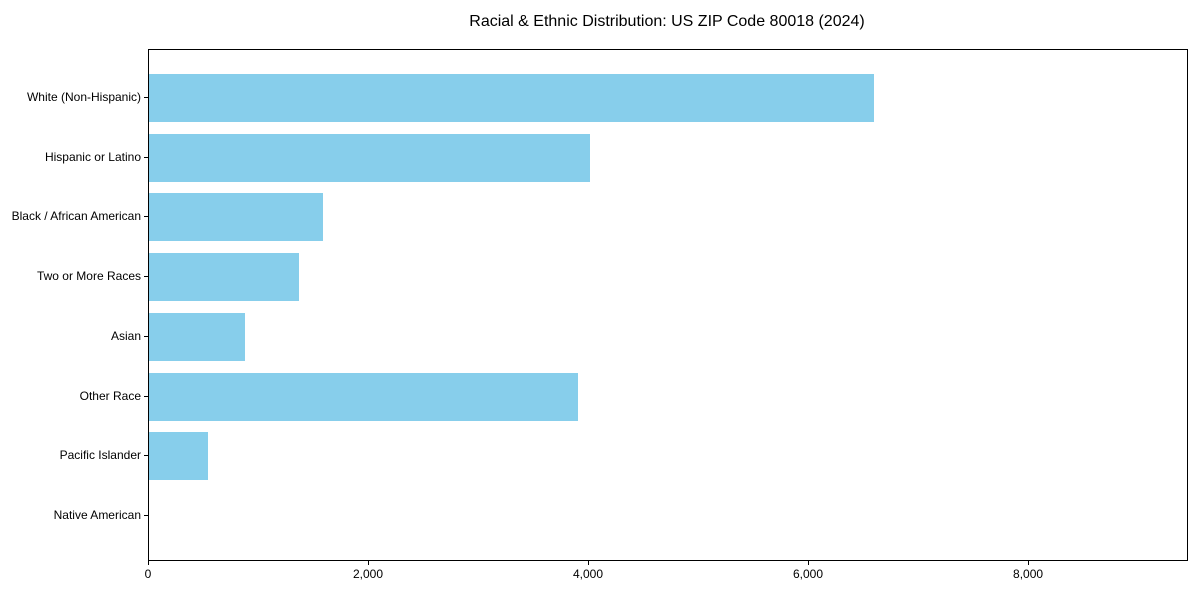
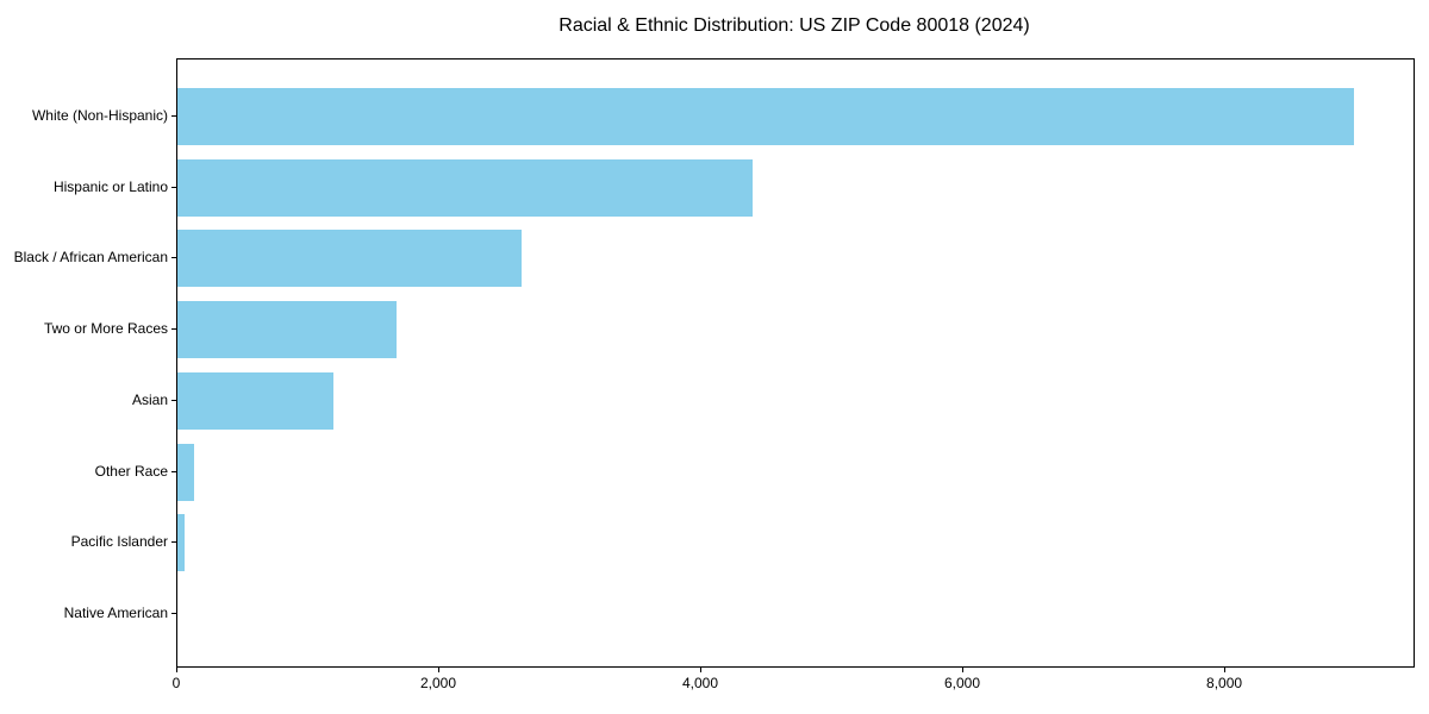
White (Non-Hispanic): 6590 -> 8980
Hispanic or Latino: 4010 -> 4390
Black / African American: 1580 -> 2620
Two or More Races: 1360 -> 1670
Asian: 870 -> 1200
Other Race: 3900 -> 130
Pacific Islander: 540 -> 50
